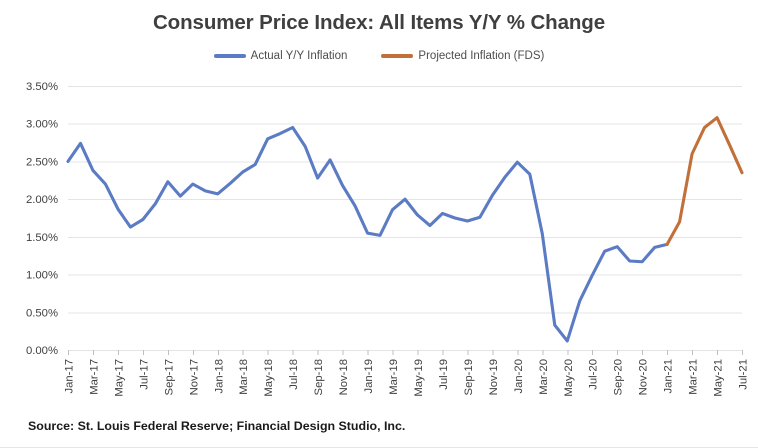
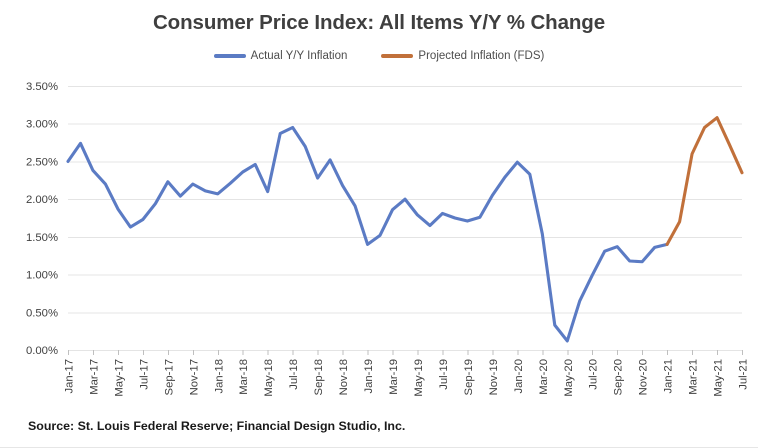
Actual Y/Y Inflation/May-18: 2.8% -> 2.1%
Actual Y/Y Inflation/Jan-19: 1.6% -> 1.4%
